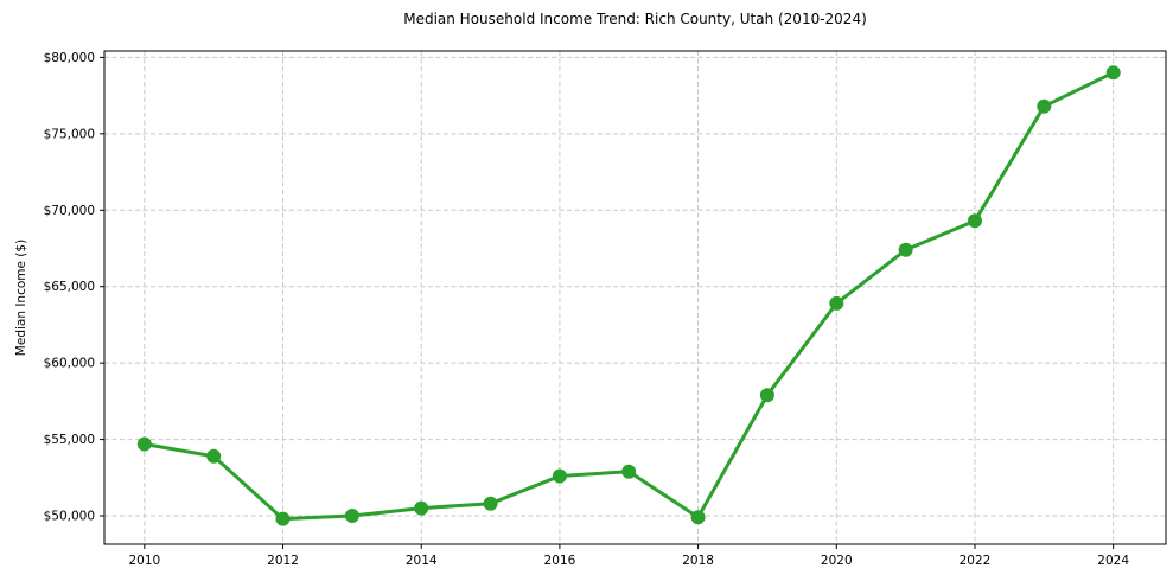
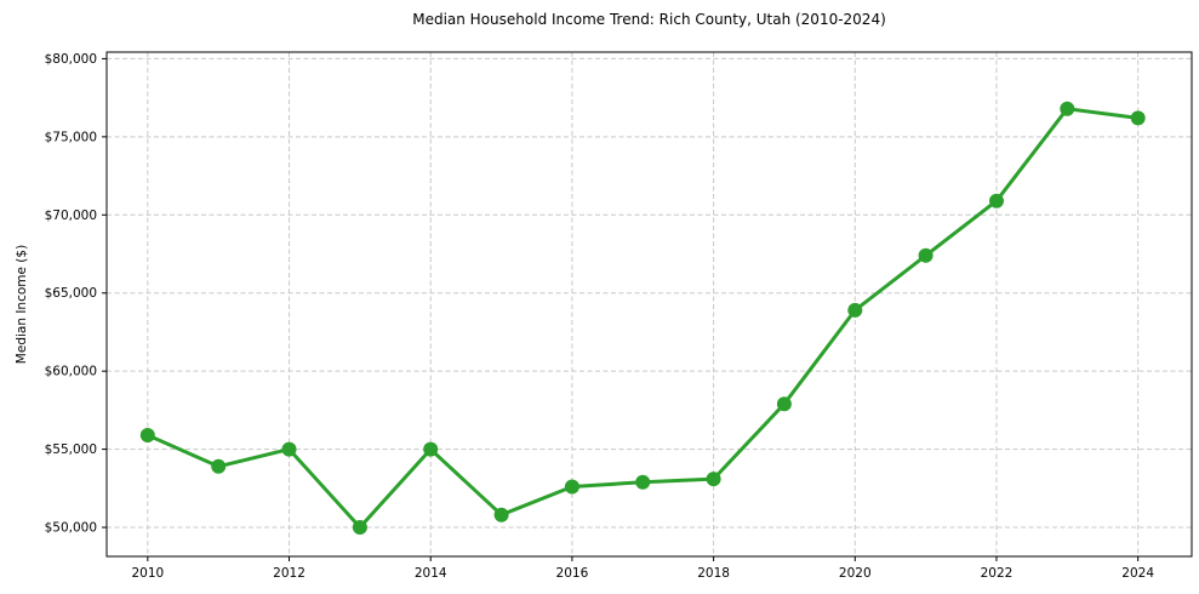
2010: $54700 -> $55900
2012: $49800 -> $55000
2014: $50500 -> $55000
2018: $49900 -> $53100
2022: $69300 -> $70900
2024: $79000 -> $76200
